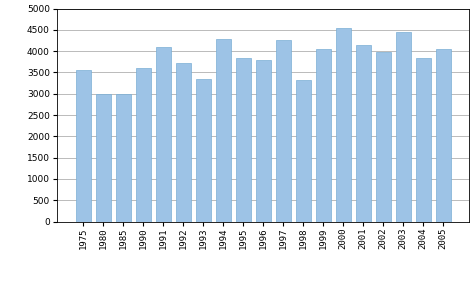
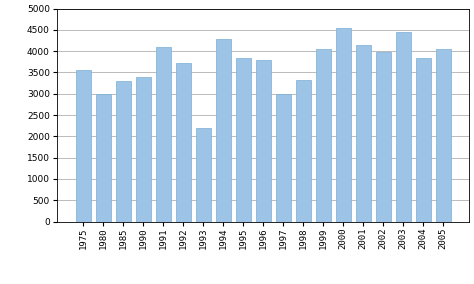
1985: 3000 -> 3300
1990: 3600 -> 3400
1993: 3350 -> 2200
1997: 4250 -> 3000
